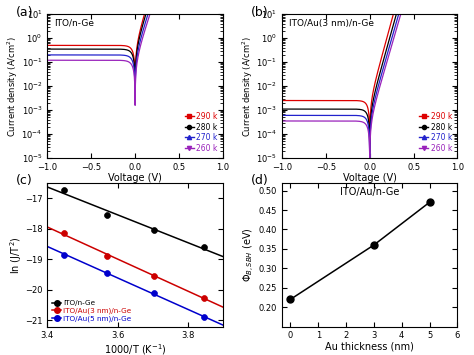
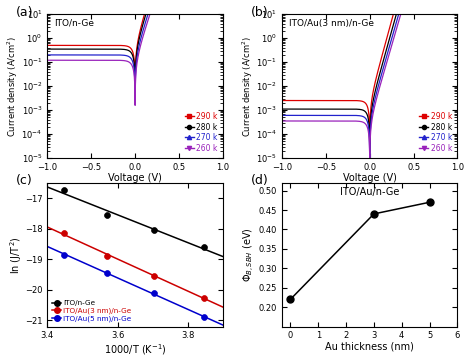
3: 0.36 -> 0.44
